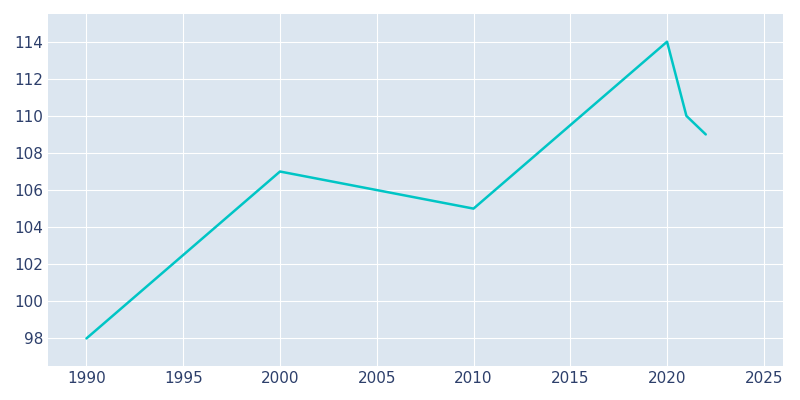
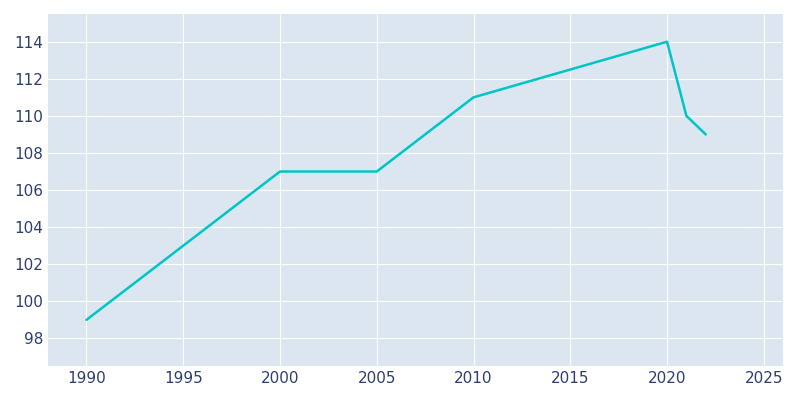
1990: 98 -> 99
2005: 106 -> 107
2010: 105 -> 111
